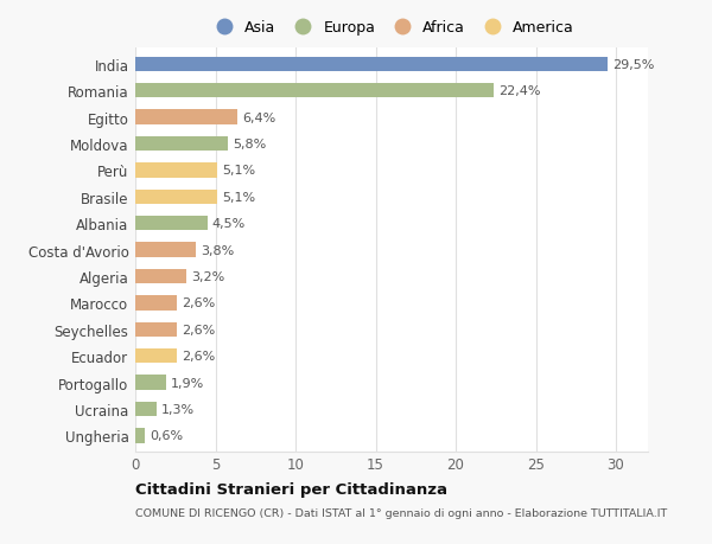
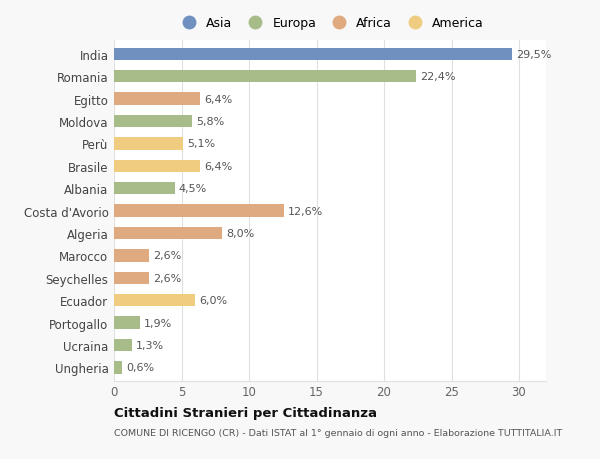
Brasile: 5,1% -> 6,4%
Costa d'Avorio: 3,8% -> 12,6%
Algeria: 3,2% -> 8,0%
Ecuador: 2,6% -> 6,0%
